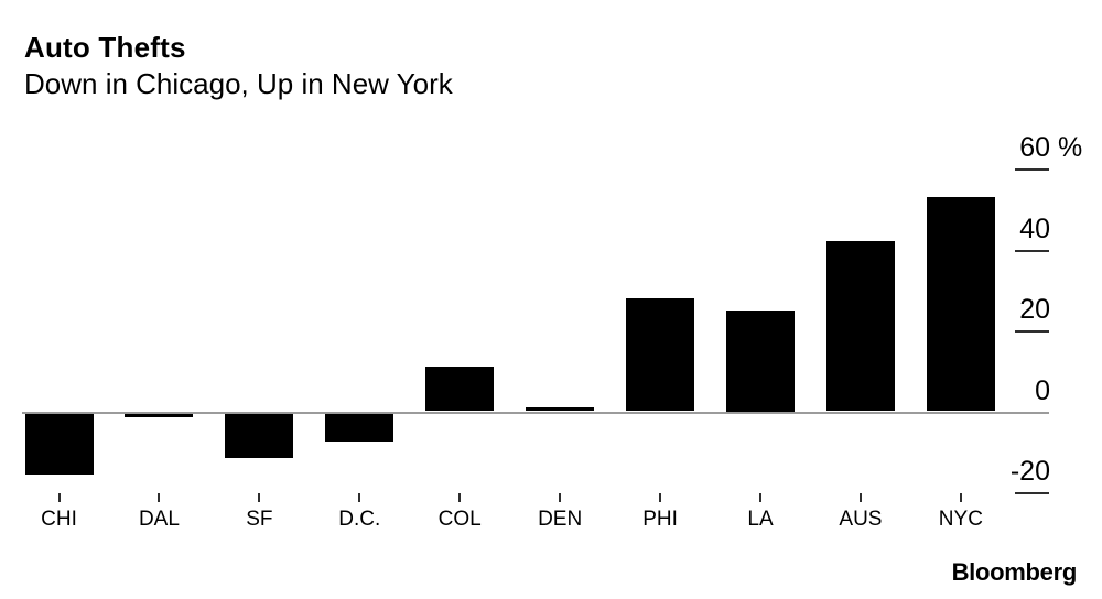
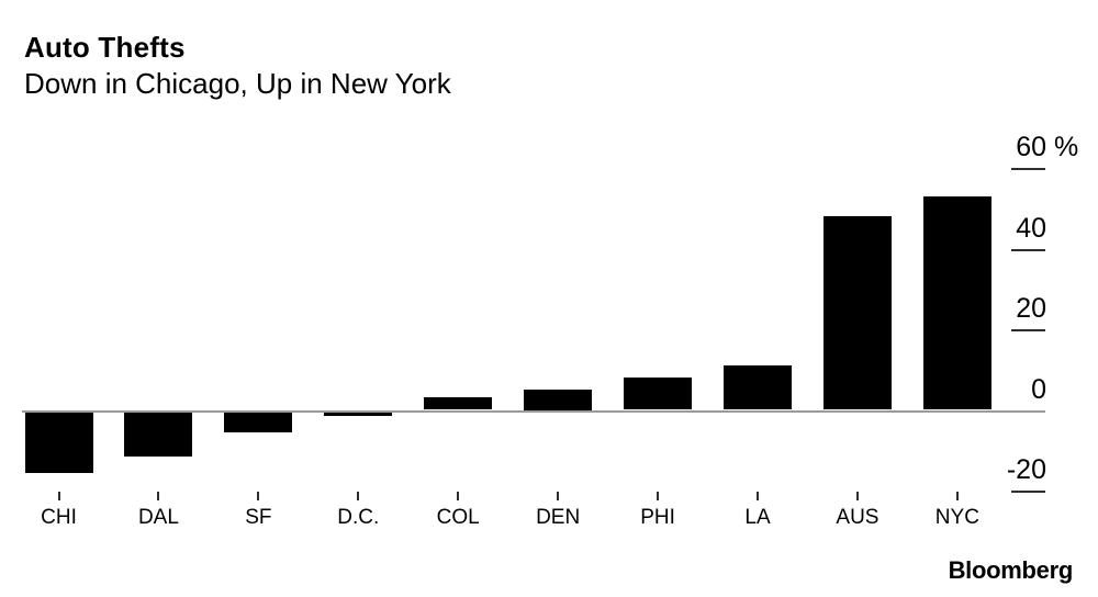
DAL: -1 -> -11
SF: -11 -> -5
D.C.: -7 -> -1
COL: 11 -> 3
DEN: 1 -> 5
PHI: 28 -> 8
LA: 25 -> 11
AUS: 42 -> 48
